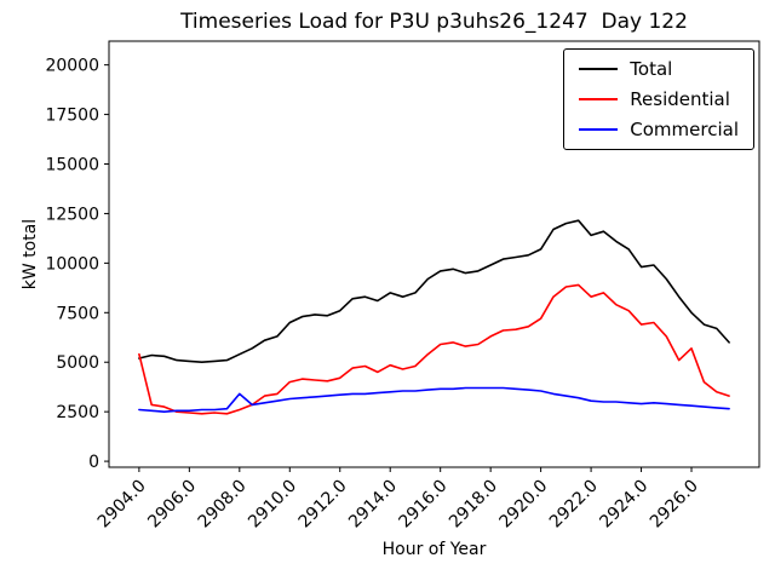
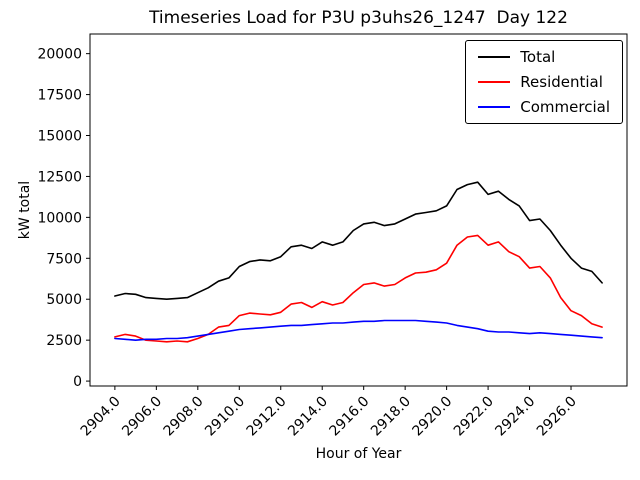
Residential/2904.0: 5400 -> 2700
Commercial/2908.0: 3400 -> 2800
Residential/2926.0: 5700 -> 4300
